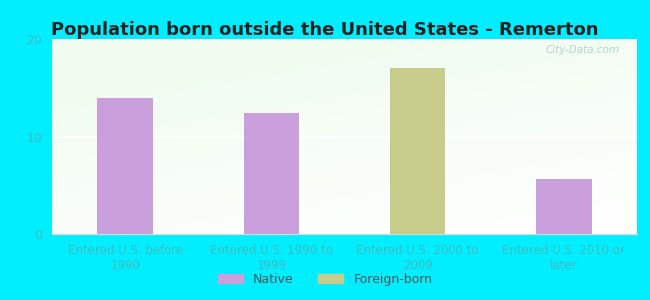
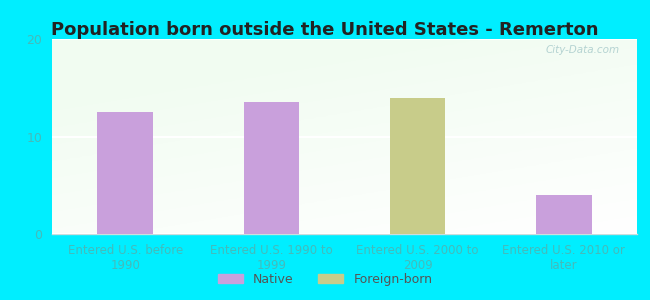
Entered U.S. before 1990: 14.0 -> 12.5
Entered U.S. 1990 to 1999: 12.4 -> 13.5
Entered U.S. 2000 to 2009: 17.0 -> 14.0
Entered U.S. 2010 or later: 5.6 -> 4.0
